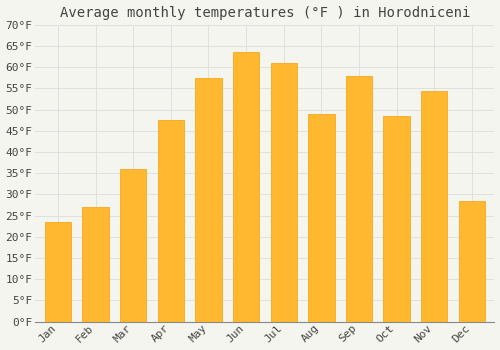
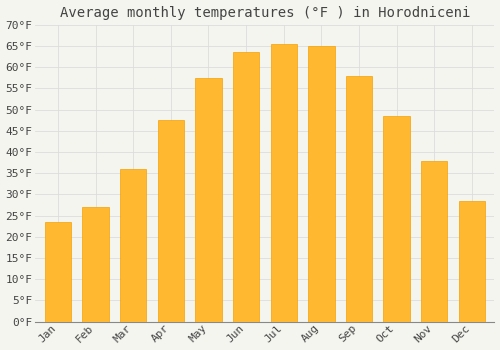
Jul: 61.0°F -> 65.5°F
Aug: 49.0°F -> 65.0°F
Nov: 54.5°F -> 38.0°F
